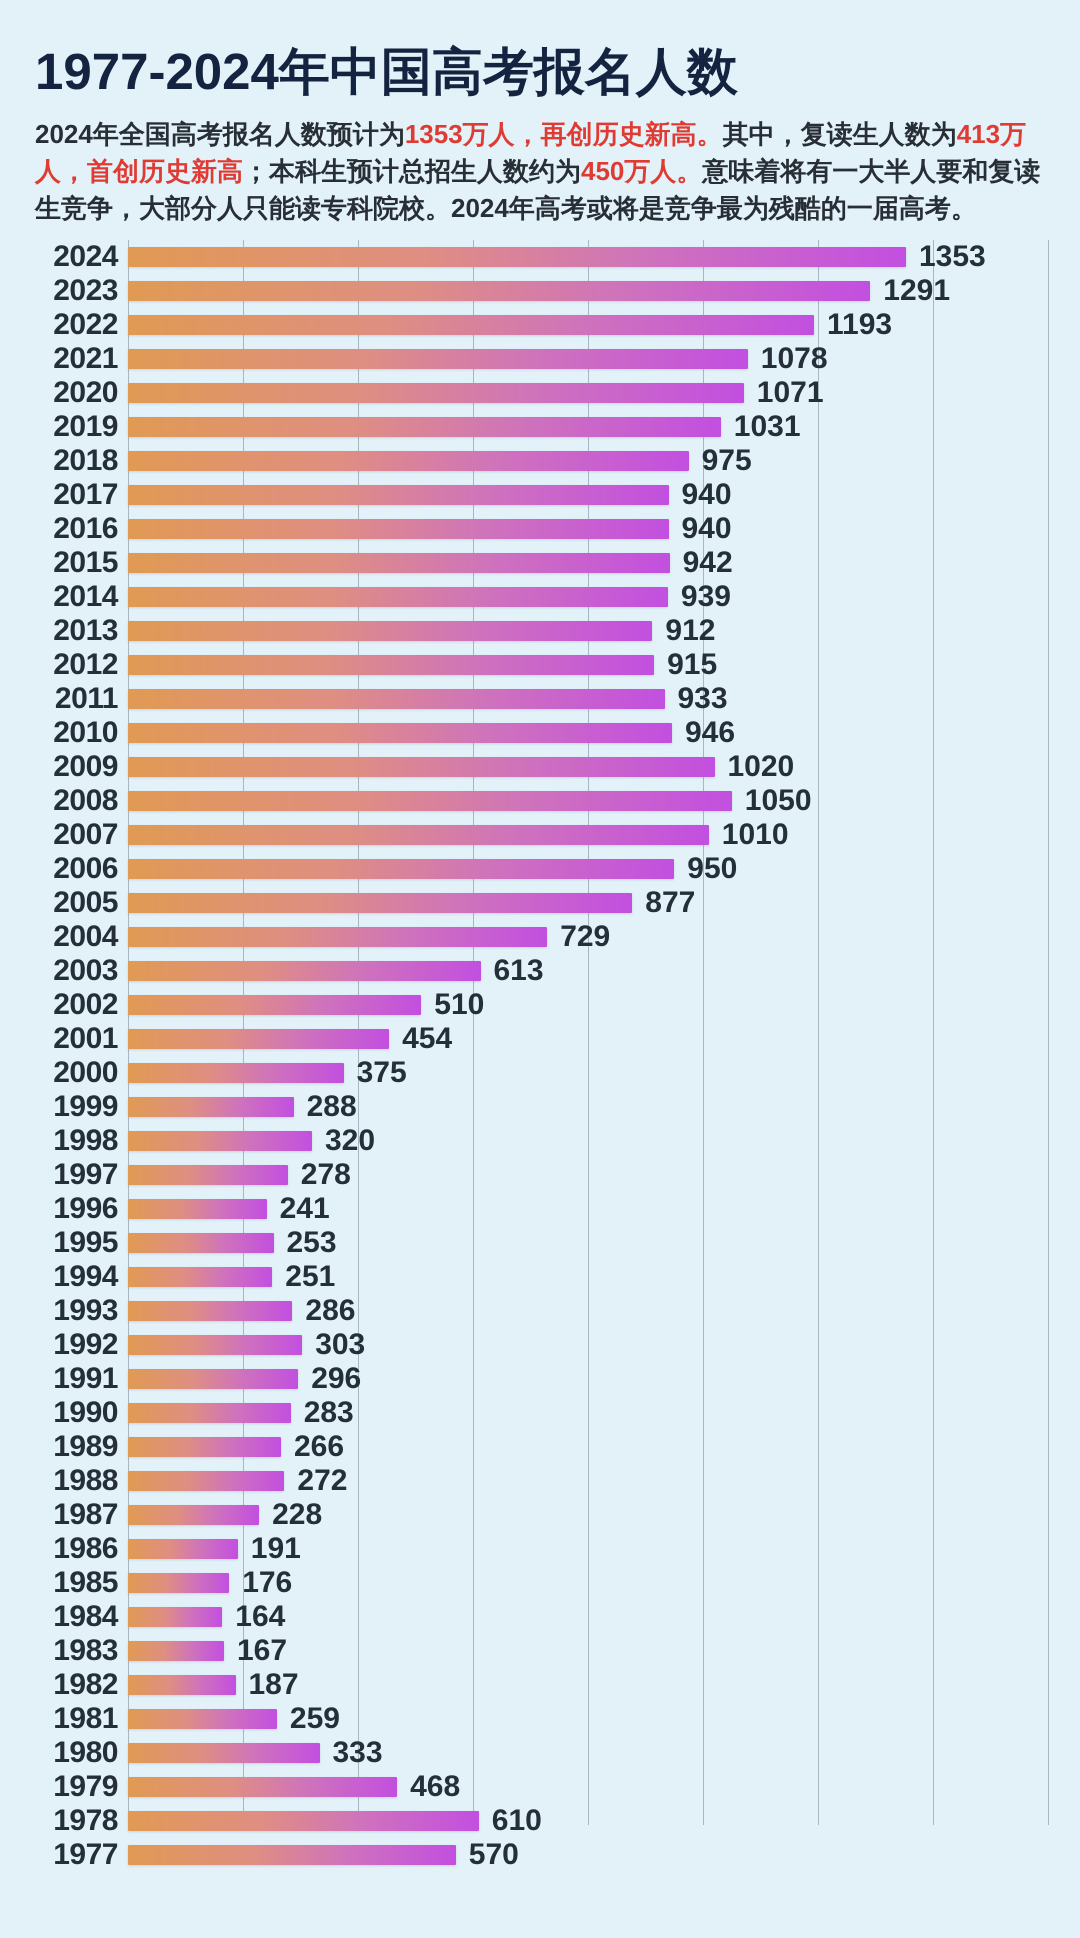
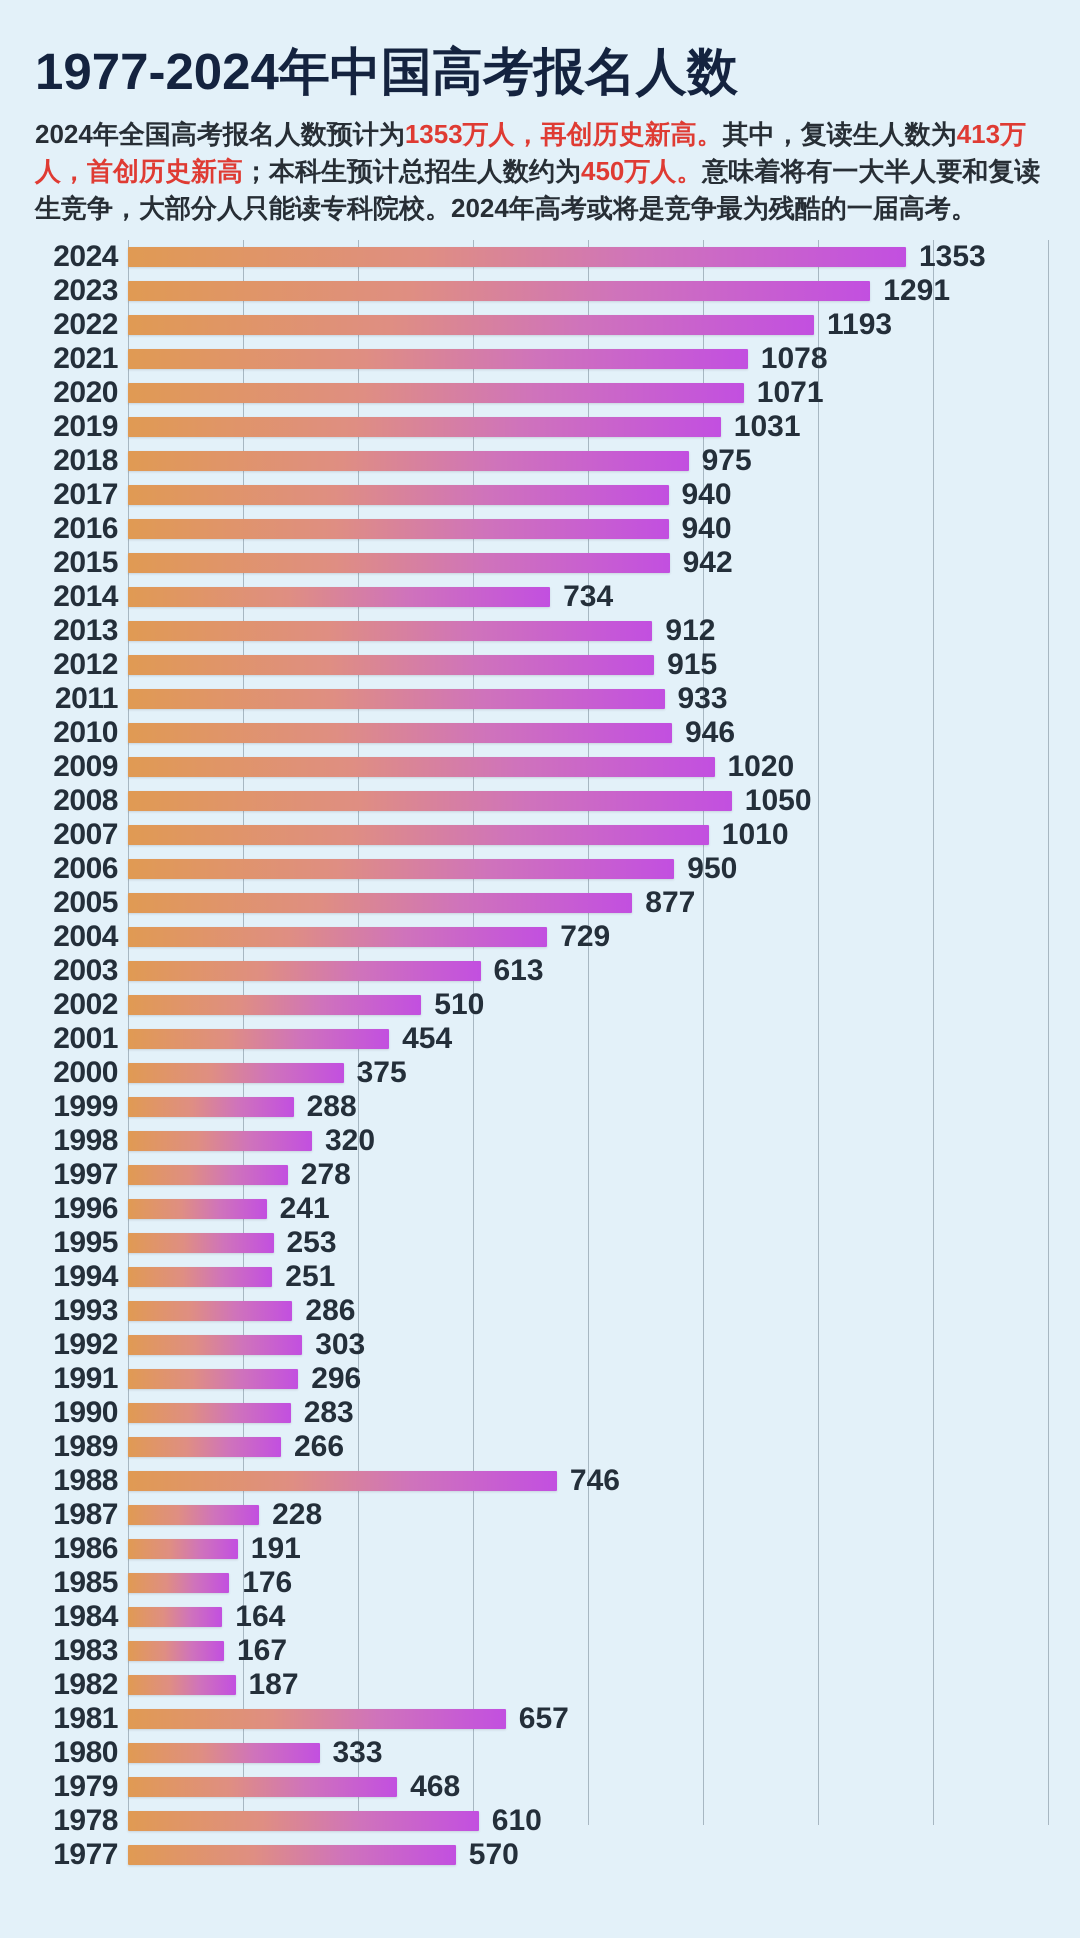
2014: 939 -> 734
1988: 272 -> 746
1981: 259 -> 657
